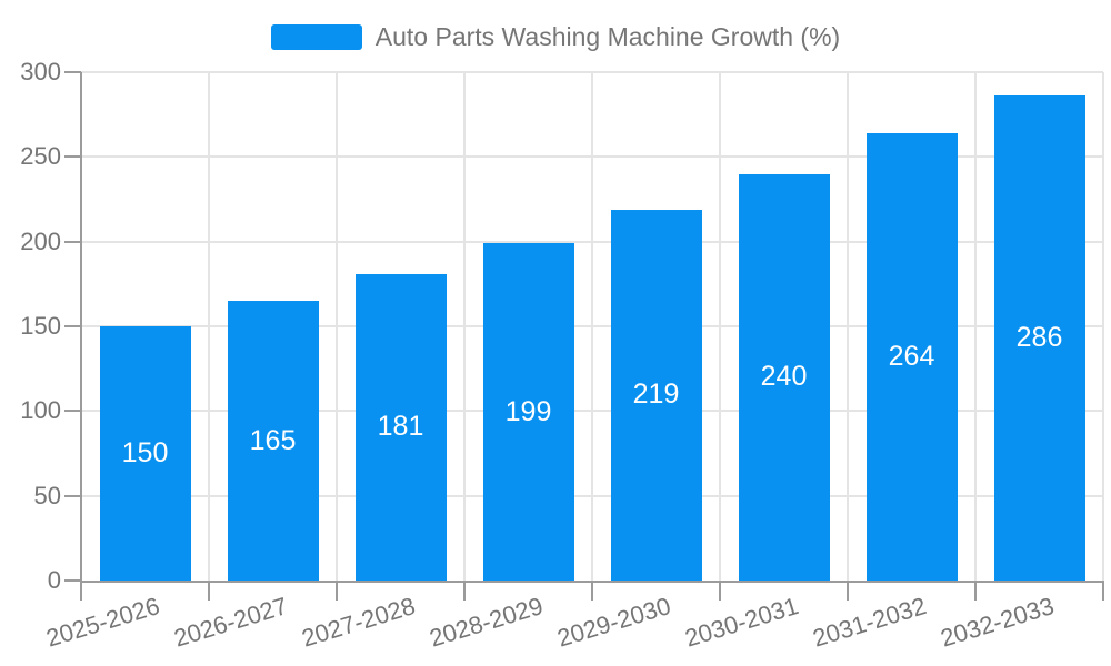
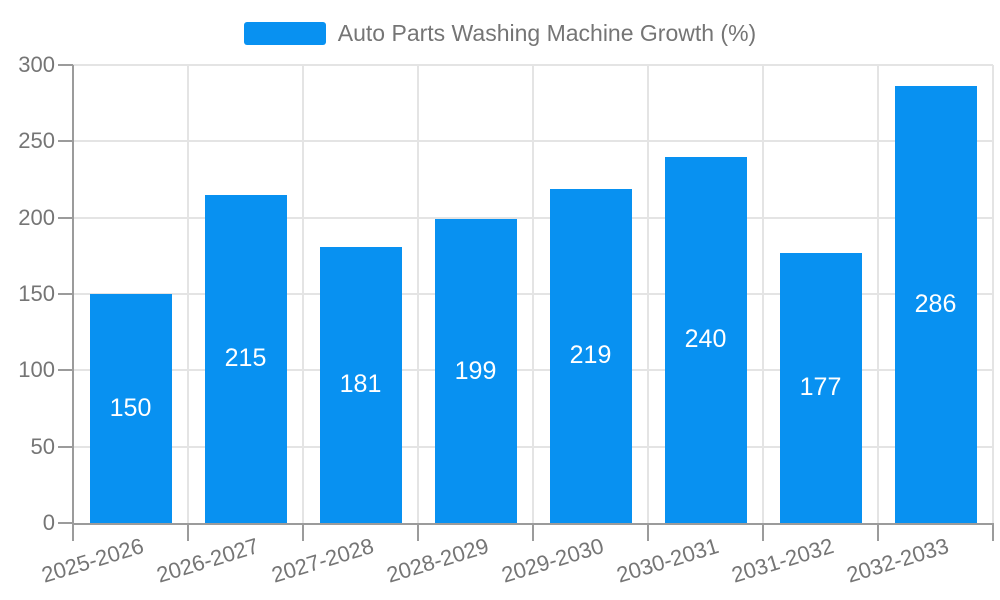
2026-2027: 165 -> 215
2031-2032: 264 -> 177
